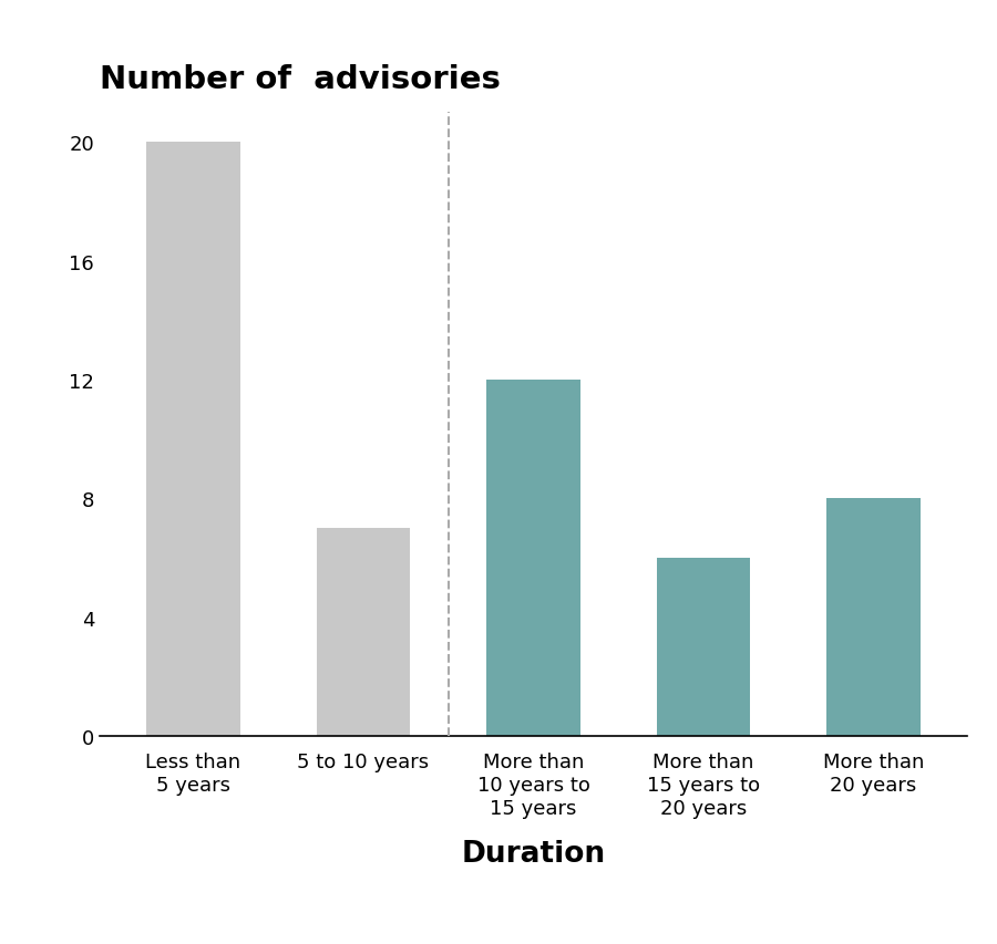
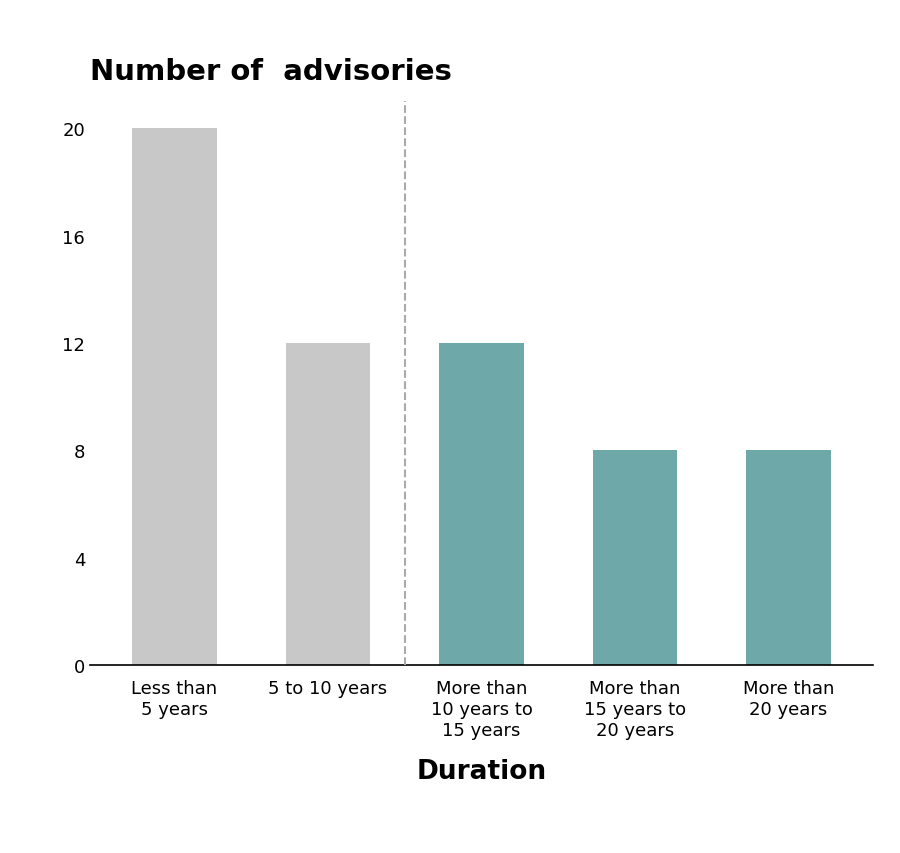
5 to 10 years: 7 -> 12
More than 15 years to 20 years: 6 -> 8
